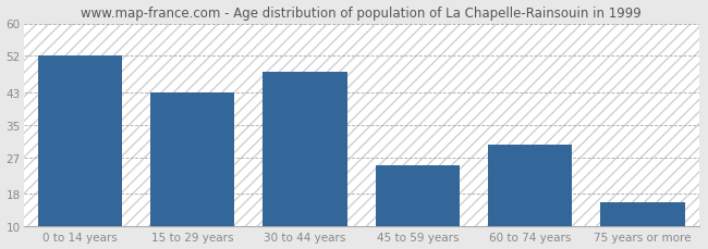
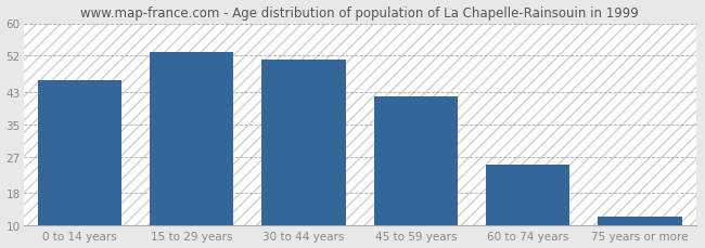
0 to 14 years: 52 -> 46
15 to 29 years: 43 -> 53
30 to 44 years: 48 -> 51
45 to 59 years: 25 -> 42
60 to 74 years: 30 -> 25
75 years or more: 16 -> 12
